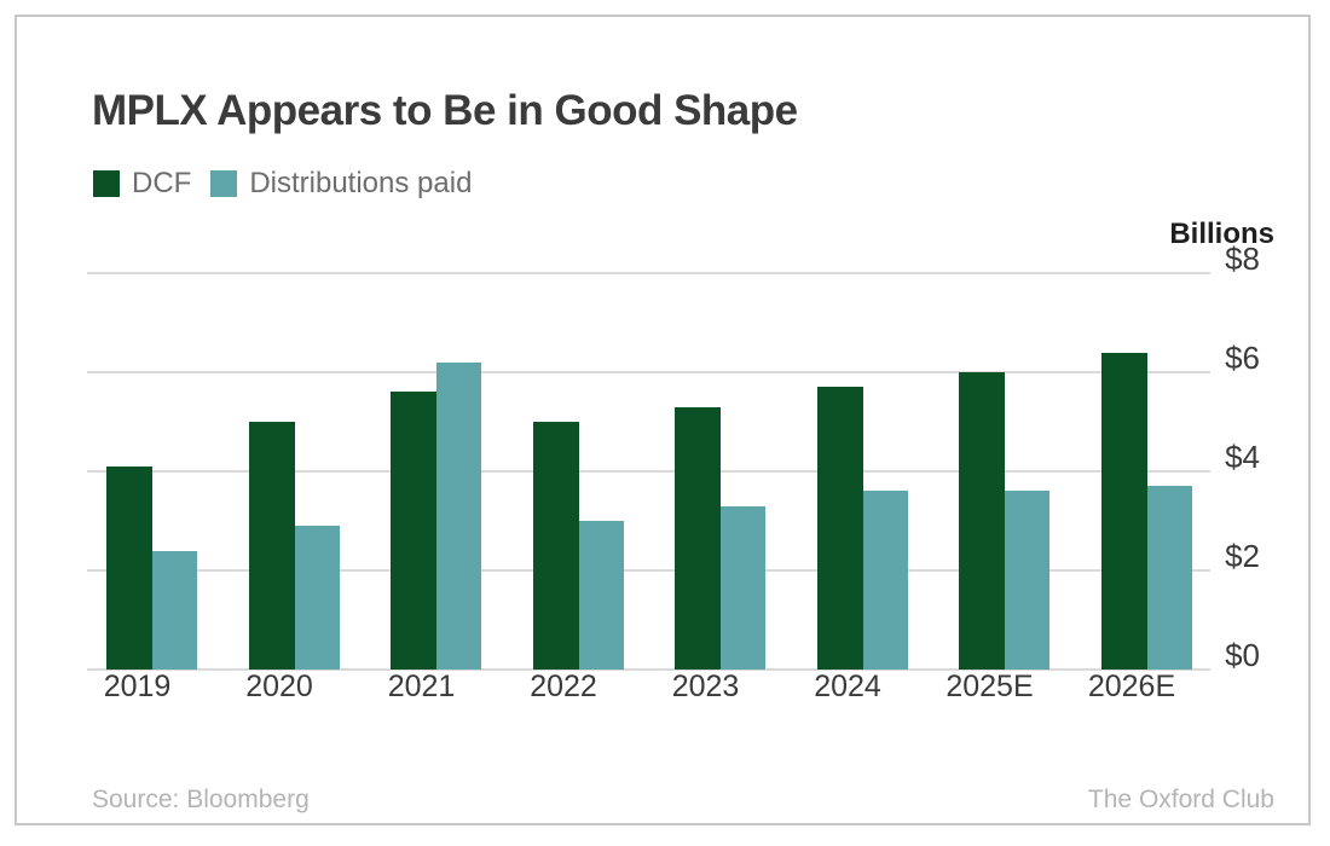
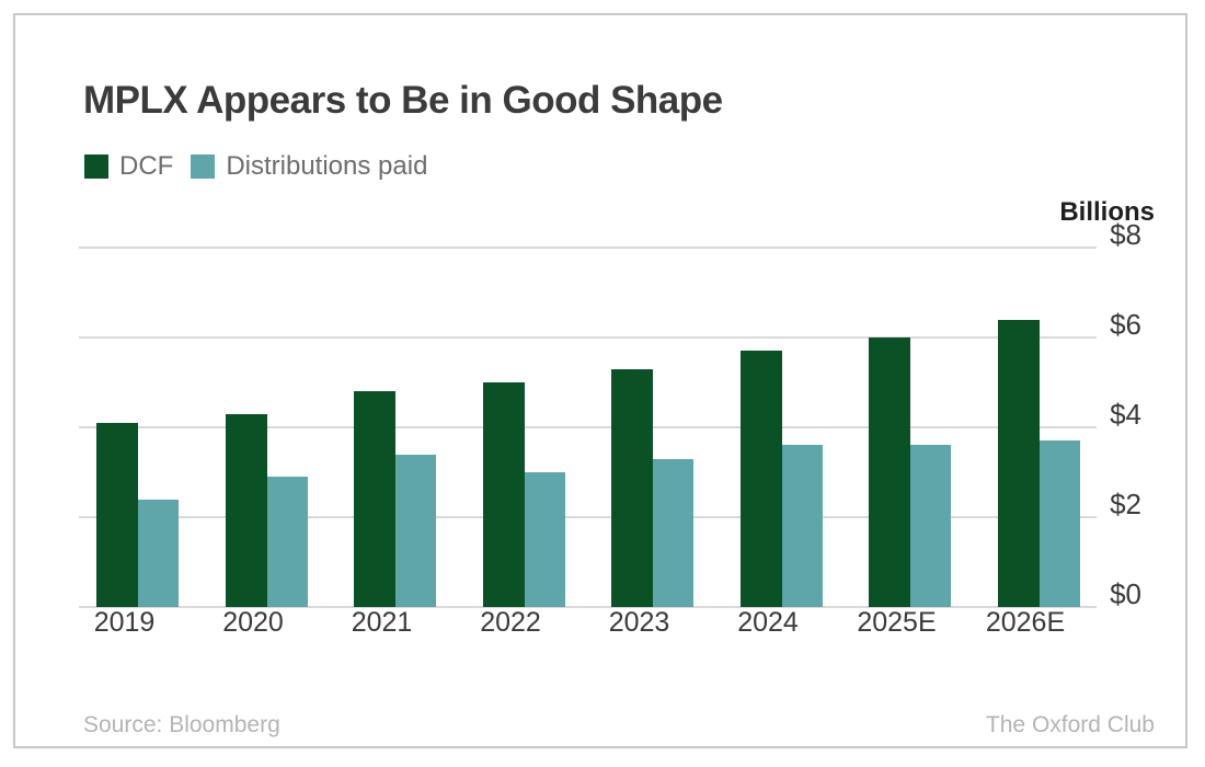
DCF/2020: $5.0 -> $4.3
DCF/2021: $5.6 -> $4.8
Distributions paid/2021: $6.2 -> $3.4
